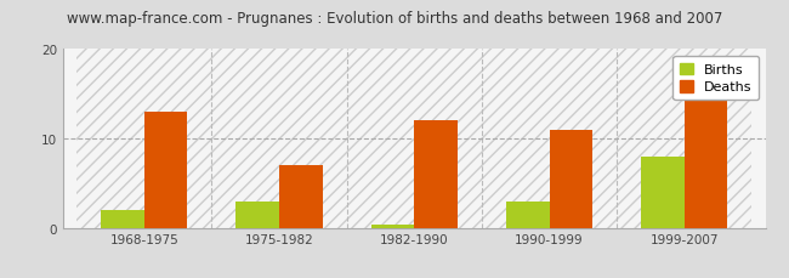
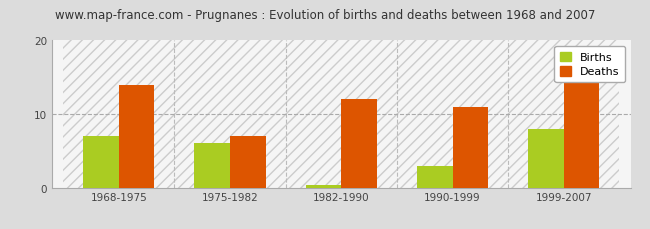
Births/1968-1975: 2.0 -> 7.0
Deaths/1968-1975: 13 -> 14
Births/1975-1982: 3.0 -> 6.0
